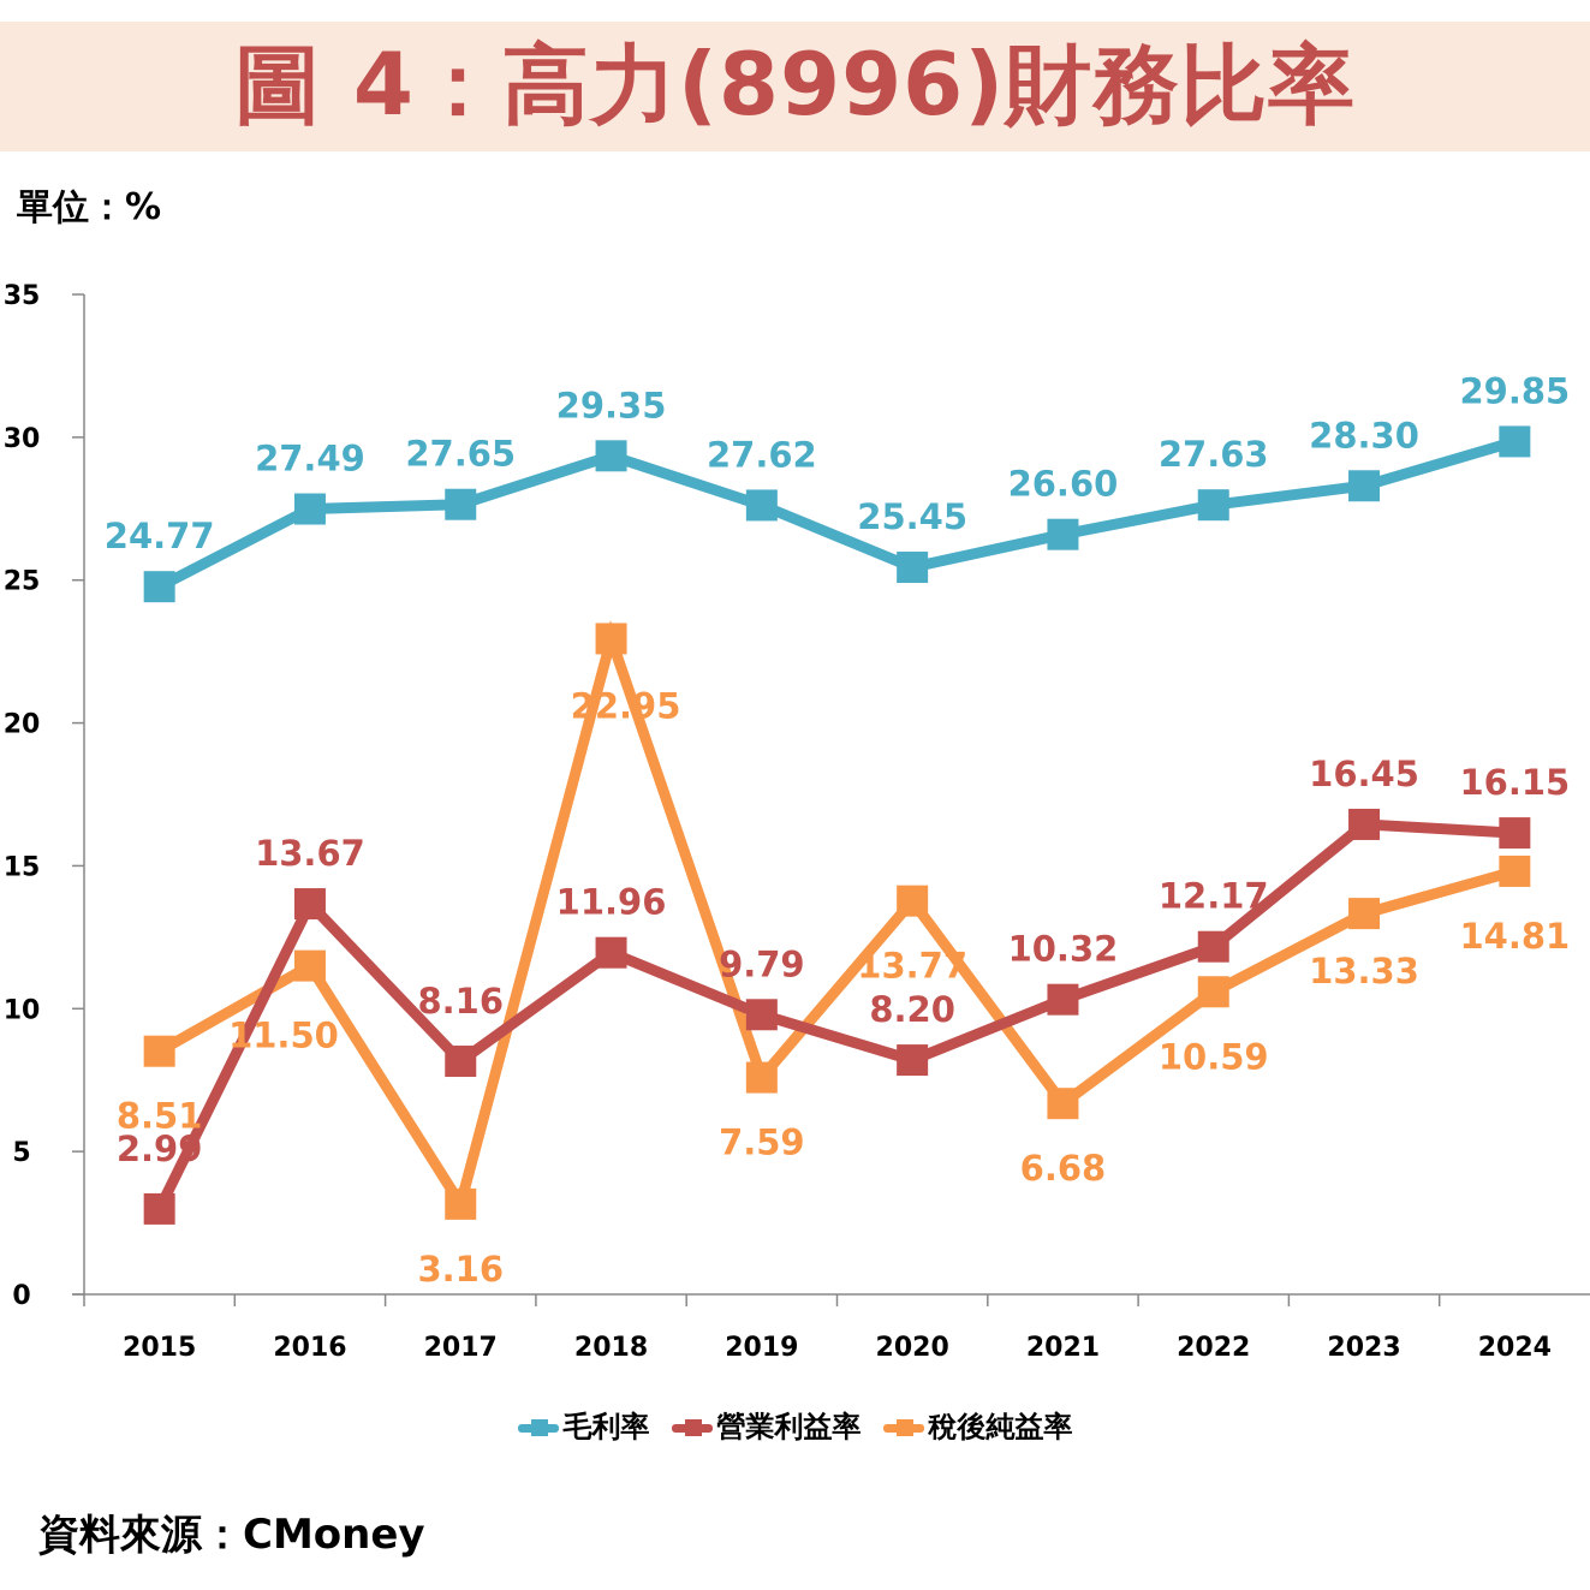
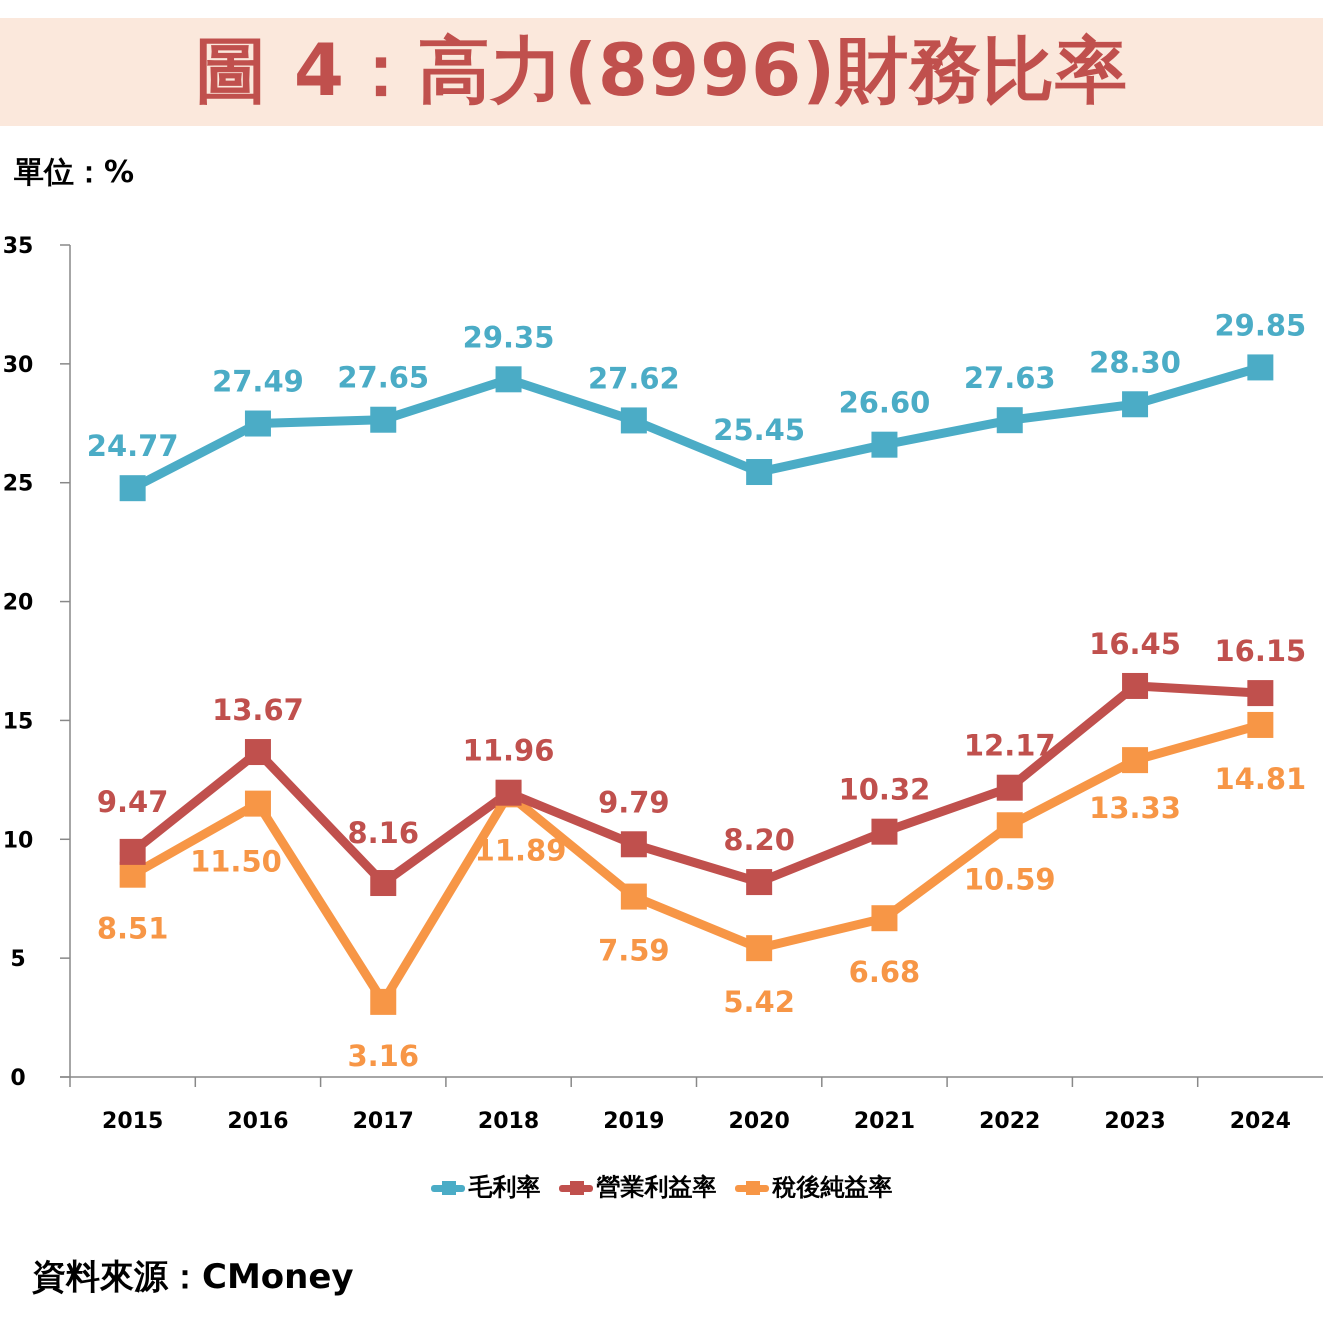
營業利益率/2015: 2.99 -> 9.47
稅後純益率/2018: 22.95 -> 11.89
稅後純益率/2020: 13.77 -> 5.42
